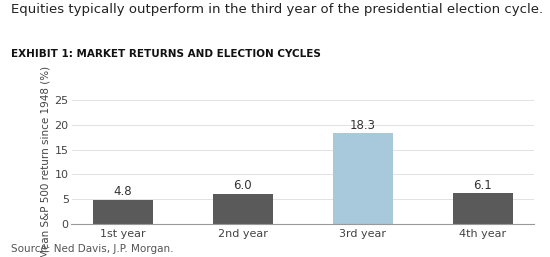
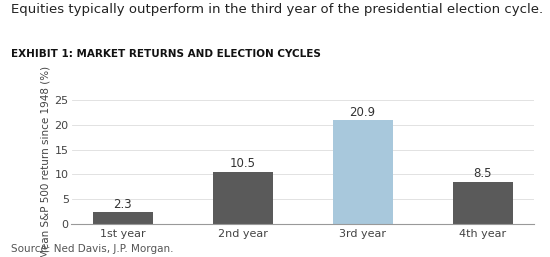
1st year: 4.8 -> 2.3
2nd year: 6.0 -> 10.5
3rd year: 18.3 -> 20.9
4th year: 6.1 -> 8.5
